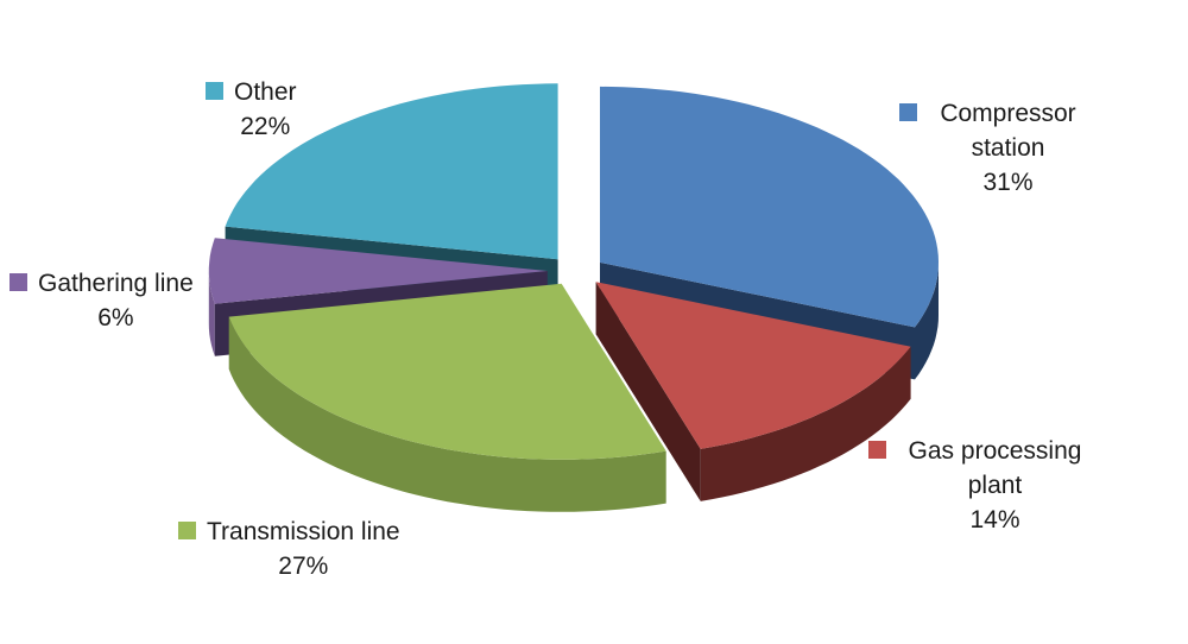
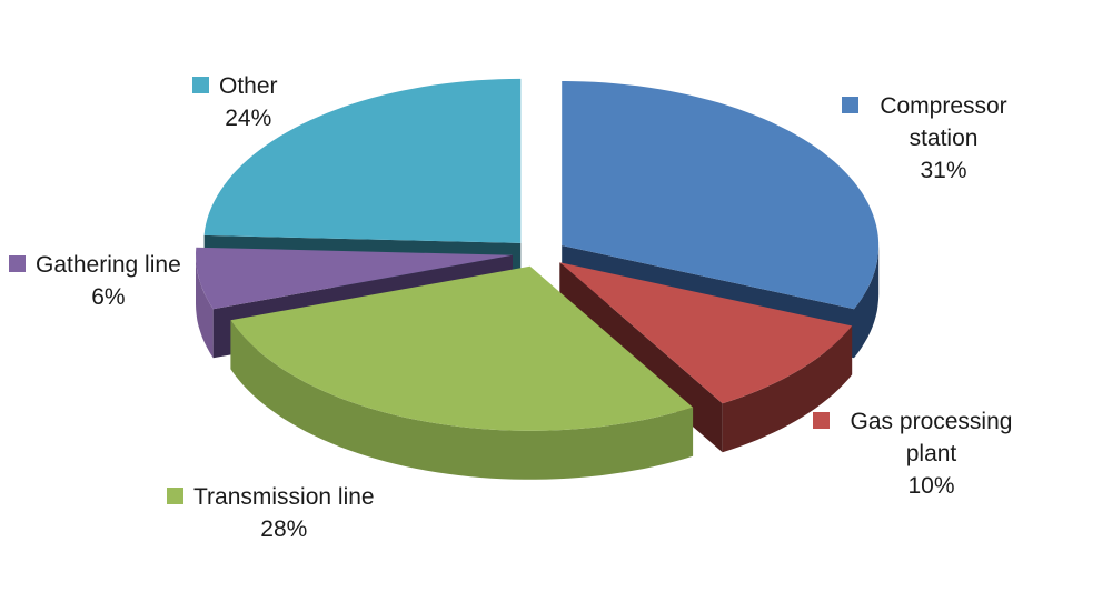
Gas processing plant: 14% -> 10%
Transmission line: 27% -> 28%
Other: 22% -> 24%
